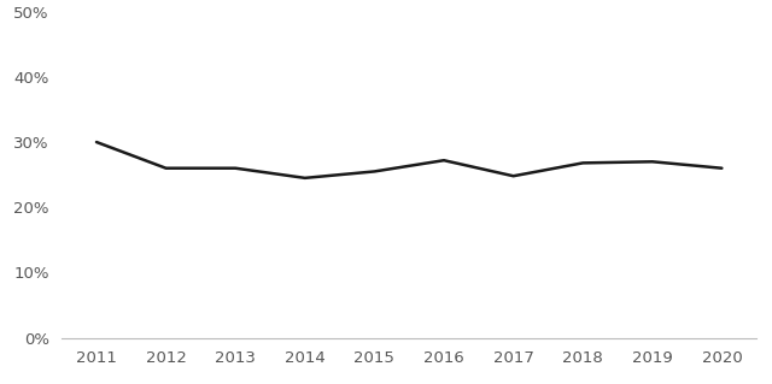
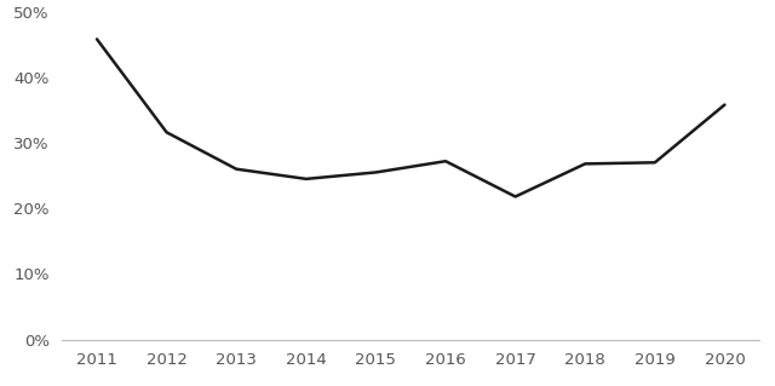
2011: 30.0% -> 45.8%
2012: 26.0% -> 31.6%
2017: 24.8% -> 21.8%
2020: 26.0% -> 35.8%
